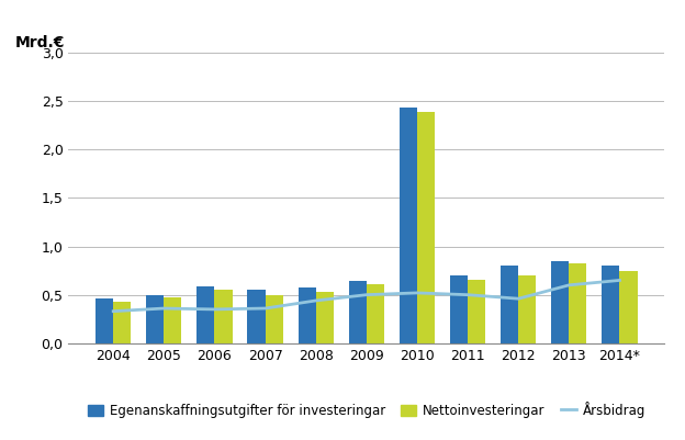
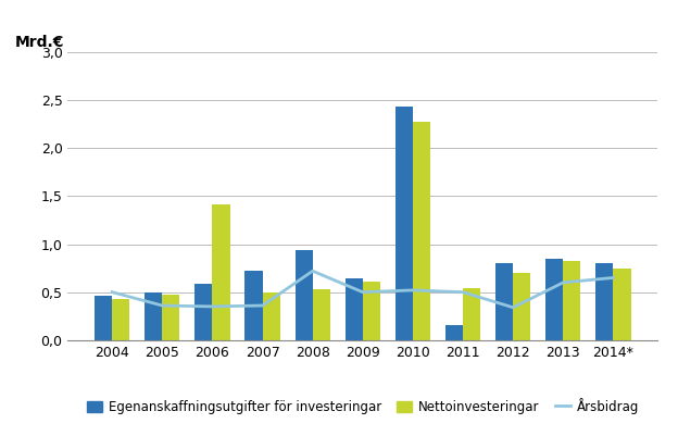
Årsbidrag/2004: 0,33 -> 0,50
Nettoinvesteringar/2006: 0,55 -> 1,42
Egenanskaffningsutgifter för investeringar/2007: 0,55 -> 0,72
Egenanskaffningsutgifter för investeringar/2008: 0,58 -> 0,94
Årsbidrag/2008: 0,44 -> 0,72
Nettoinvesteringar/2010: 2,39 -> 2,28
Egenanskaffningsutgifter för investeringar/2011: 0,70 -> 0,16
Nettoinvesteringar/2011: 0,66 -> 0,54
Årsbidrag/2012: 0,46 -> 0,34
